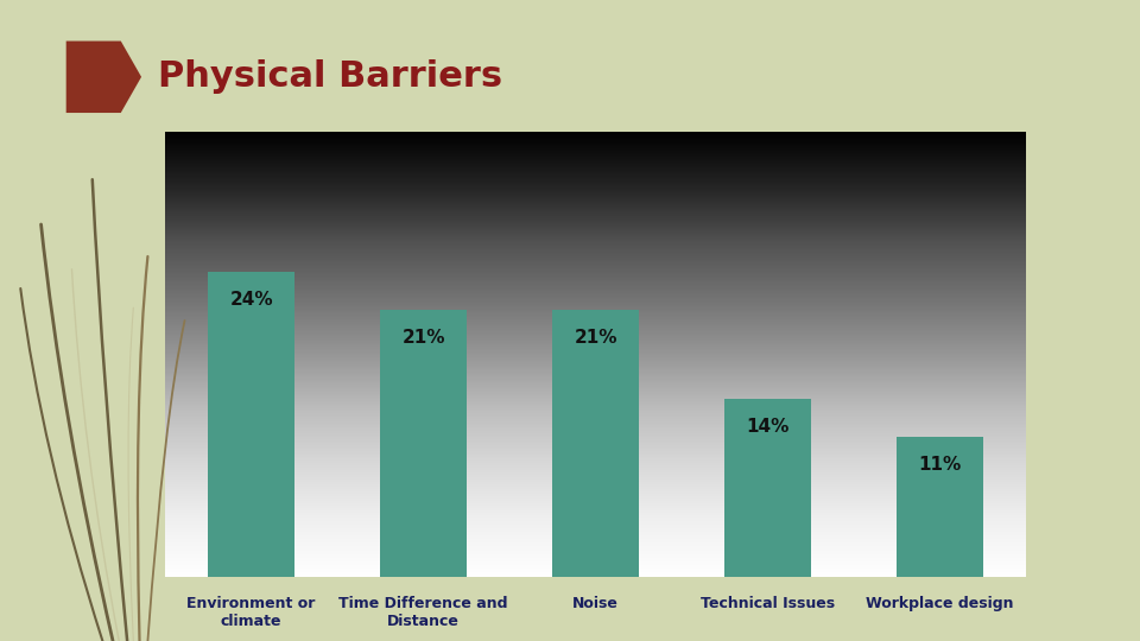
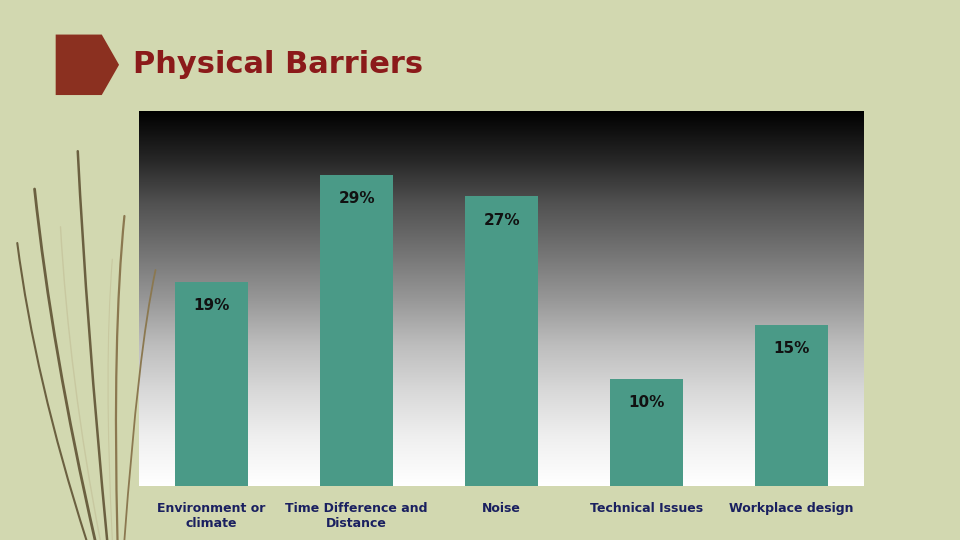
Environment or climate: 24% -> 19%
Time Difference and Distance: 21% -> 29%
Noise: 21% -> 27%
Technical Issues: 14% -> 10%
Workplace design: 11% -> 15%
